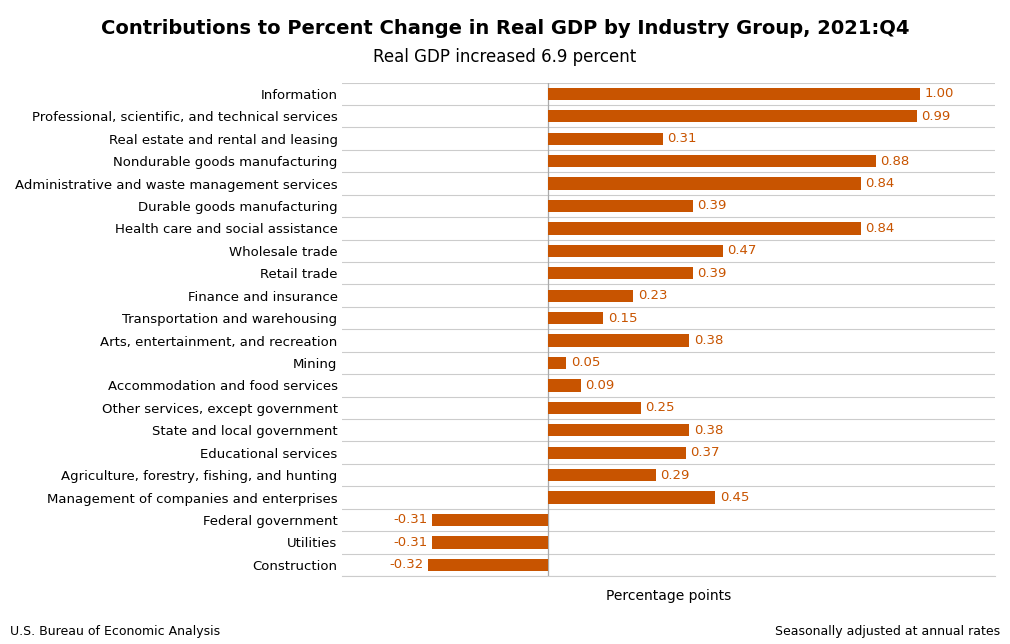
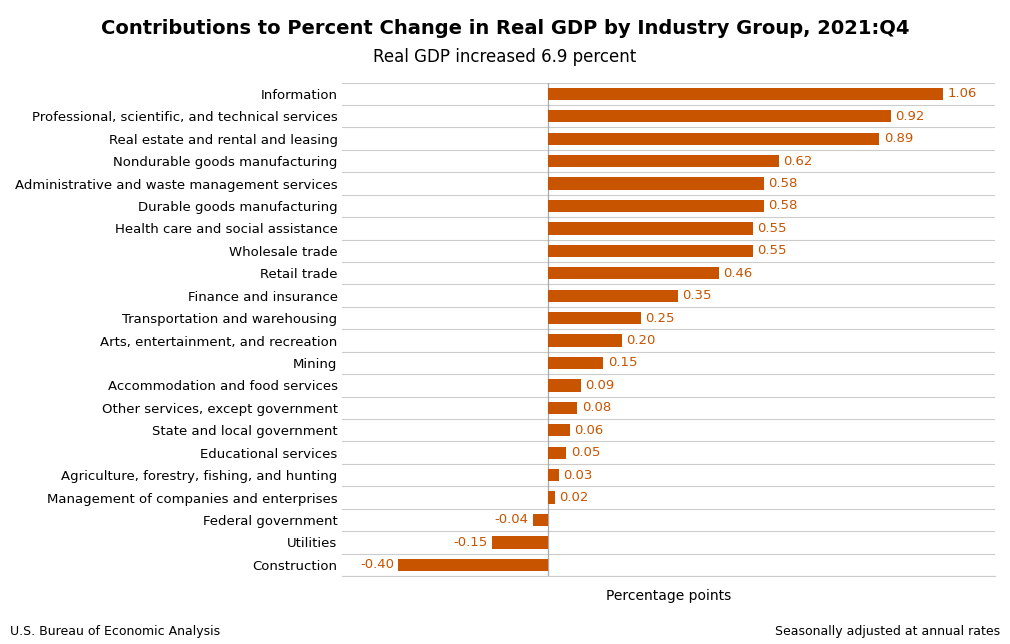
Information: 1.00 -> 1.06
Professional, scientific, and technical services: 0.99 -> 0.92
Real estate and rental and leasing: 0.31 -> 0.89
Nondurable goods manufacturing: 0.88 -> 0.62
Administrative and waste management services: 0.84 -> 0.58
Durable goods manufacturing: 0.39 -> 0.58
Health care and social assistance: 0.84 -> 0.55
Wholesale trade: 0.47 -> 0.55
Retail trade: 0.39 -> 0.46
Finance and insurance: 0.23 -> 0.35
Transportation and warehousing: 0.15 -> 0.25
Arts, entertainment, and recreation: 0.38 -> 0.20
Mining: 0.05 -> 0.15
Other services, except government: 0.25 -> 0.08
State and local government: 0.38 -> 0.06
Educational services: 0.37 -> 0.05
Agriculture, forestry, fishing, and hunting: 0.29 -> 0.03
Management of companies and enterprises: 0.45 -> 0.02
Federal government: -0.31 -> -0.04
Utilities: -0.31 -> -0.15
Construction: -0.32 -> -0.40
